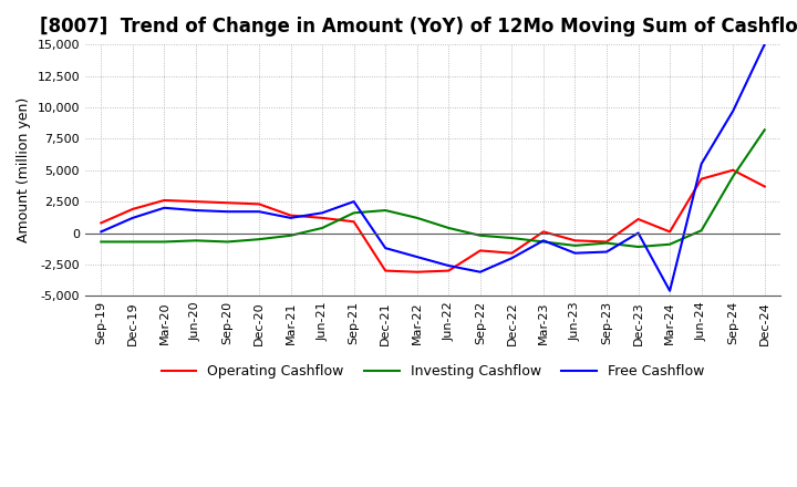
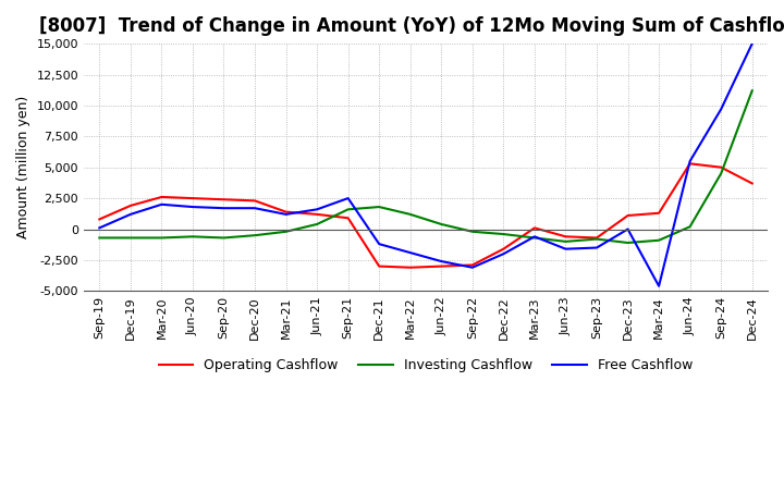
Operating Cashflow/Sep-22: -1,400 -> -2,900
Operating Cashflow/Mar-24: 100 -> 1,300
Operating Cashflow/Jun-24: 4,300 -> 5,300
Investing Cashflow/Dec-24: 8,200 -> 11,200
